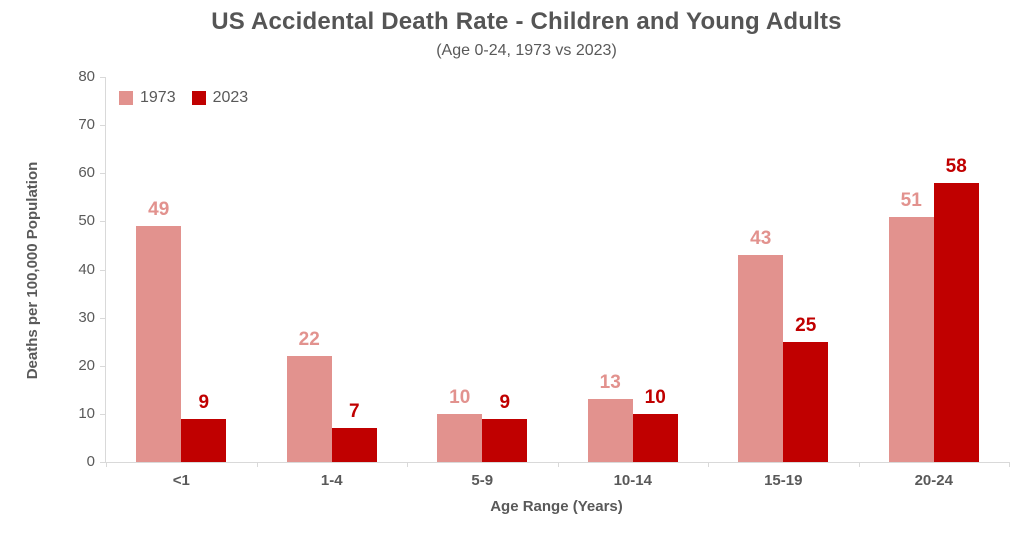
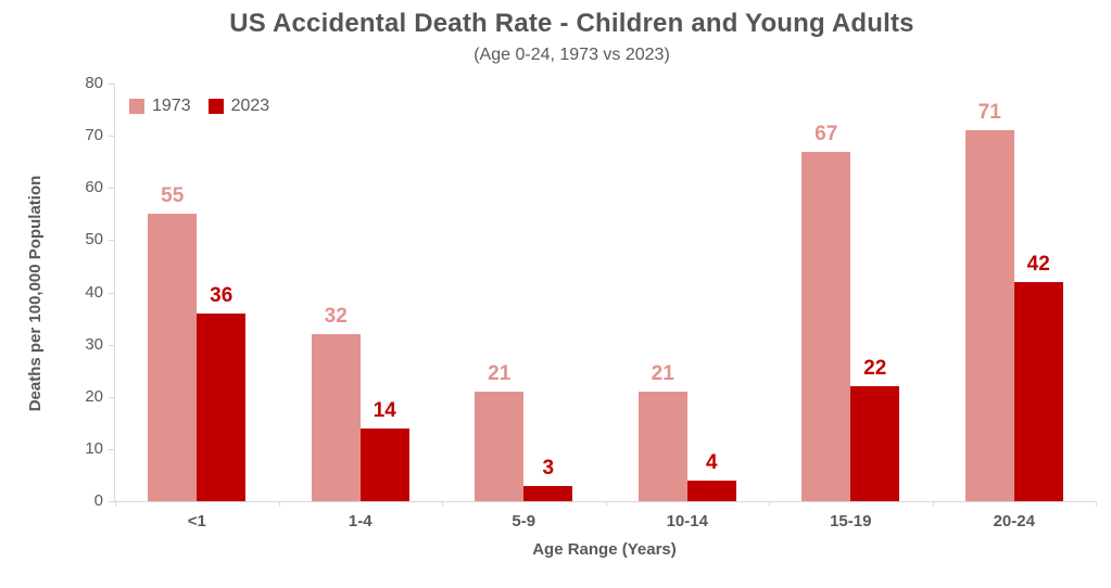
1973/<1: 49 -> 55
2023/<1: 9 -> 36
1973/1-4: 22 -> 32
2023/1-4: 7 -> 14
1973/5-9: 10 -> 21
2023/5-9: 9 -> 3
1973/10-14: 13 -> 21
2023/10-14: 10 -> 4
1973/15-19: 43 -> 67
2023/15-19: 25 -> 22
1973/20-24: 51 -> 71
2023/20-24: 58 -> 42
